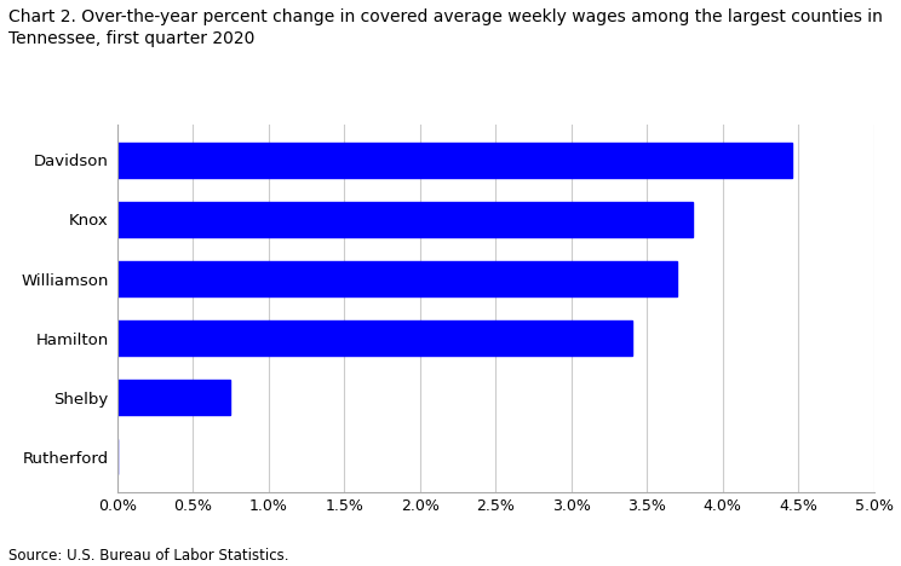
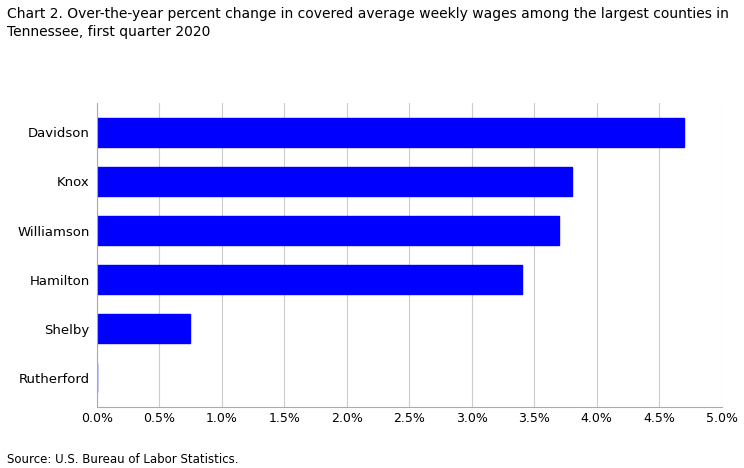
Davidson: 4.46% -> 4.70%
